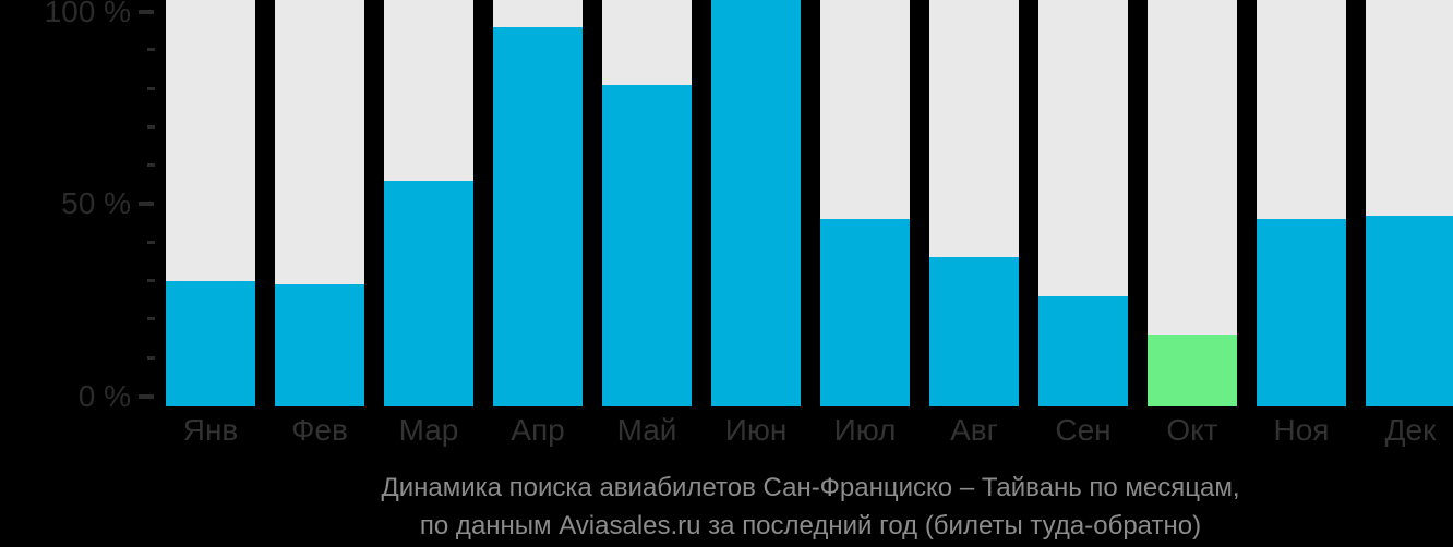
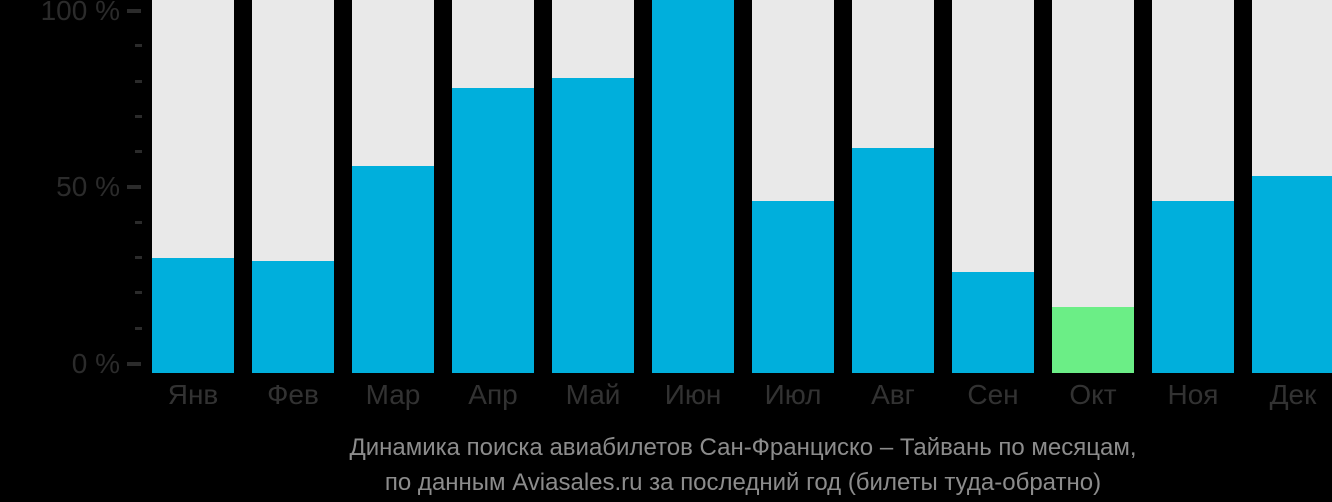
Апр: 96% -> 78%
Авг: 36% -> 61%
Дек: 47% -> 53%
